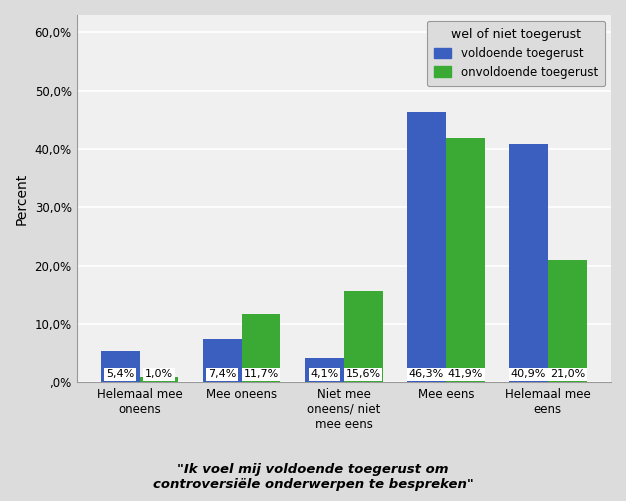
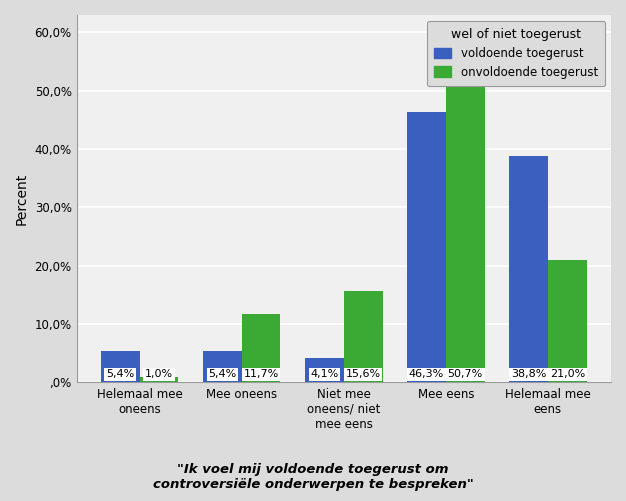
voldoende toegerust/Mee oneens: 7,4% -> 5,4%
onvoldoende toegerust/Mee eens: 41,9% -> 50,7%
voldoende toegerust/Helemaal mee eens: 40,9% -> 38,8%
